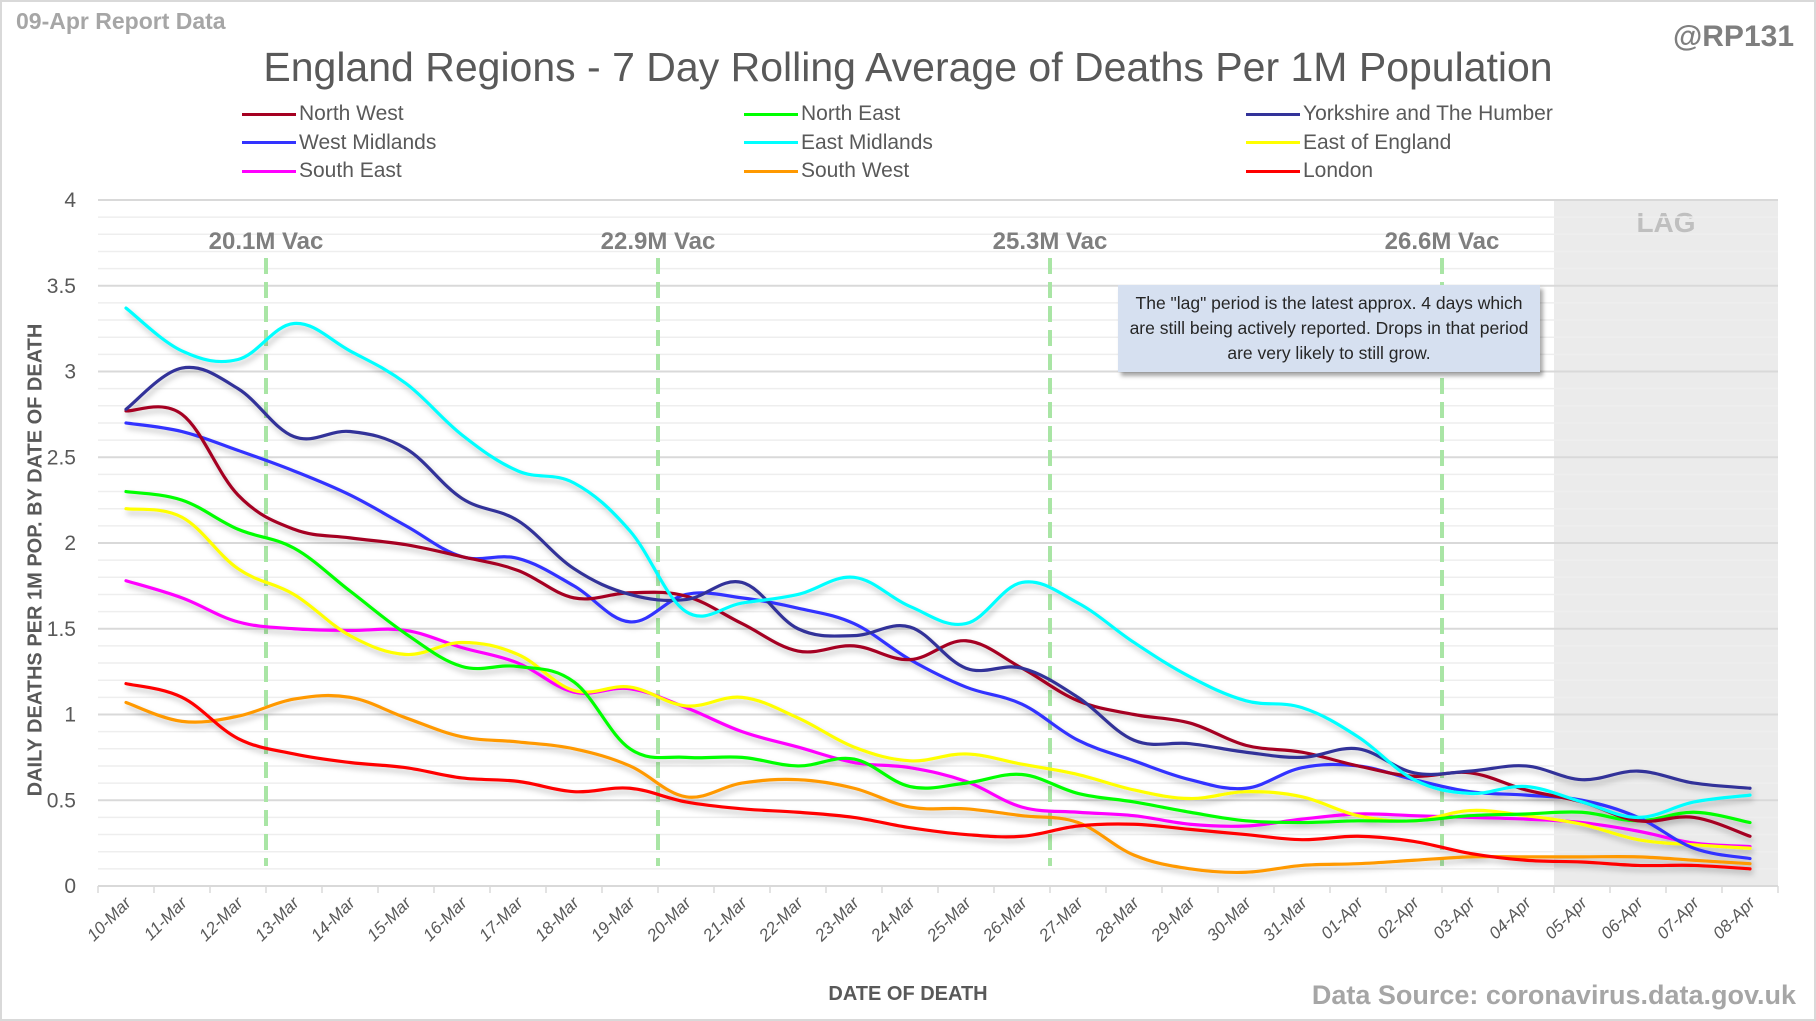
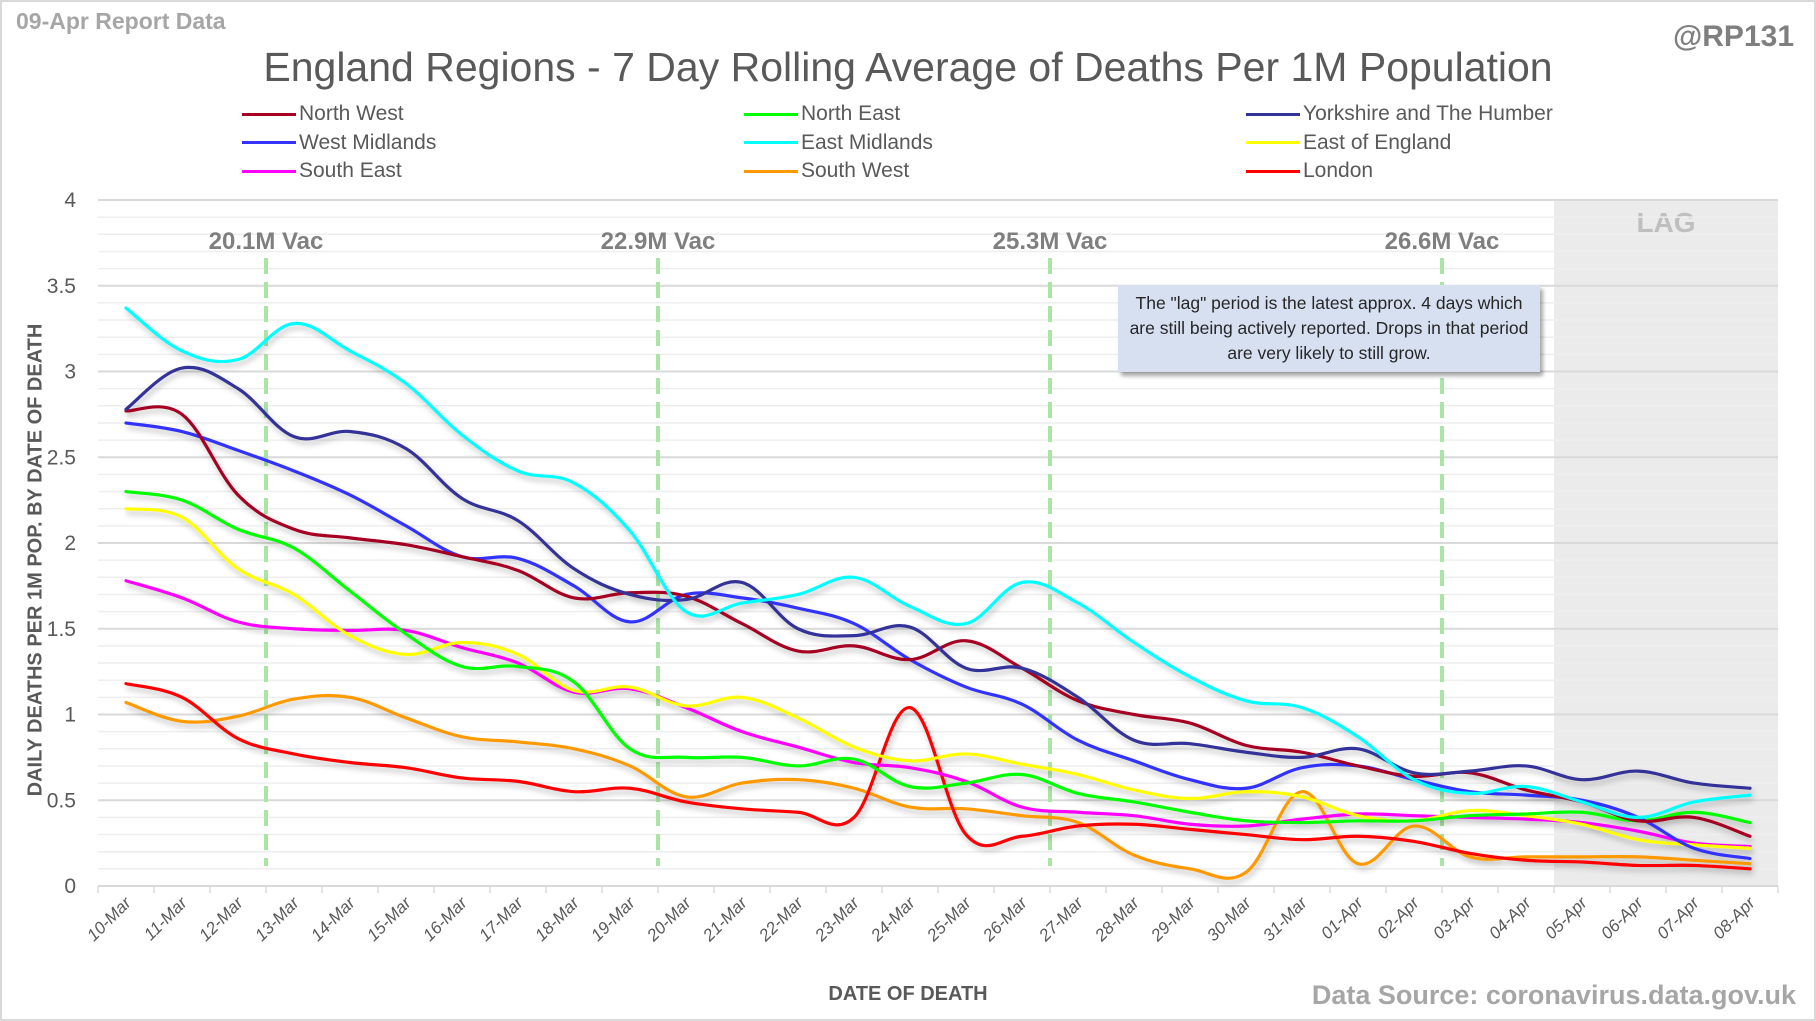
London/24-Mar: 0.34 -> 1.04
South West/31-Mar: 0.12 -> 0.55
South West/02-Apr: 0.15 -> 0.35
